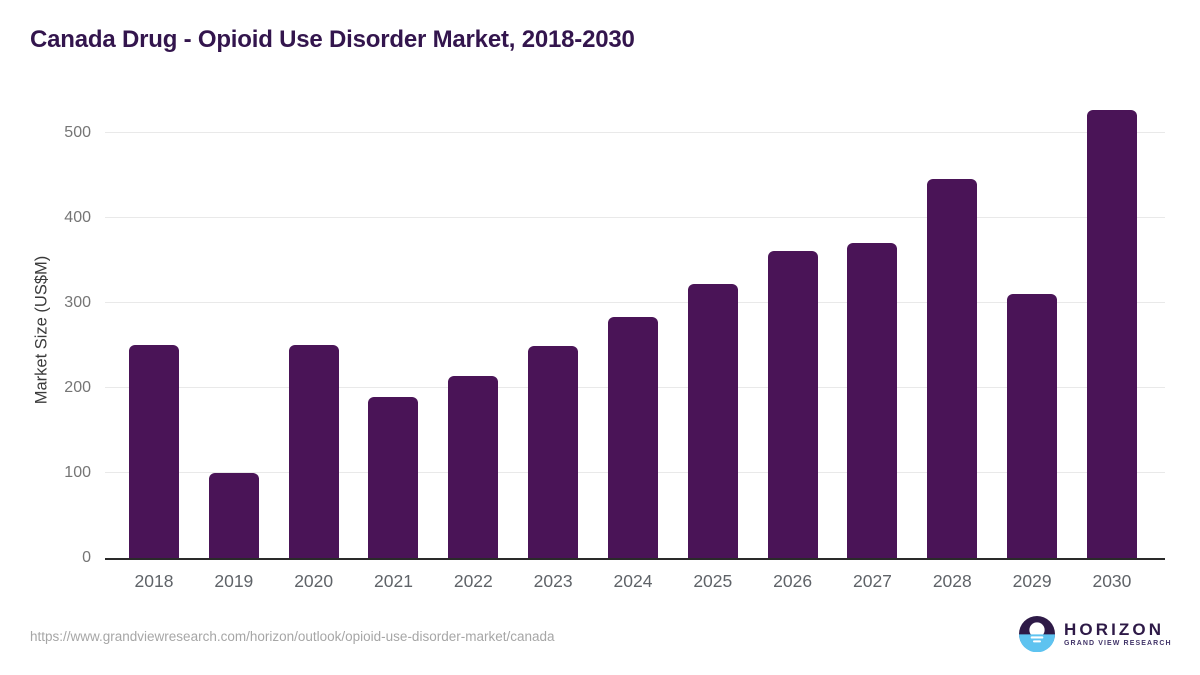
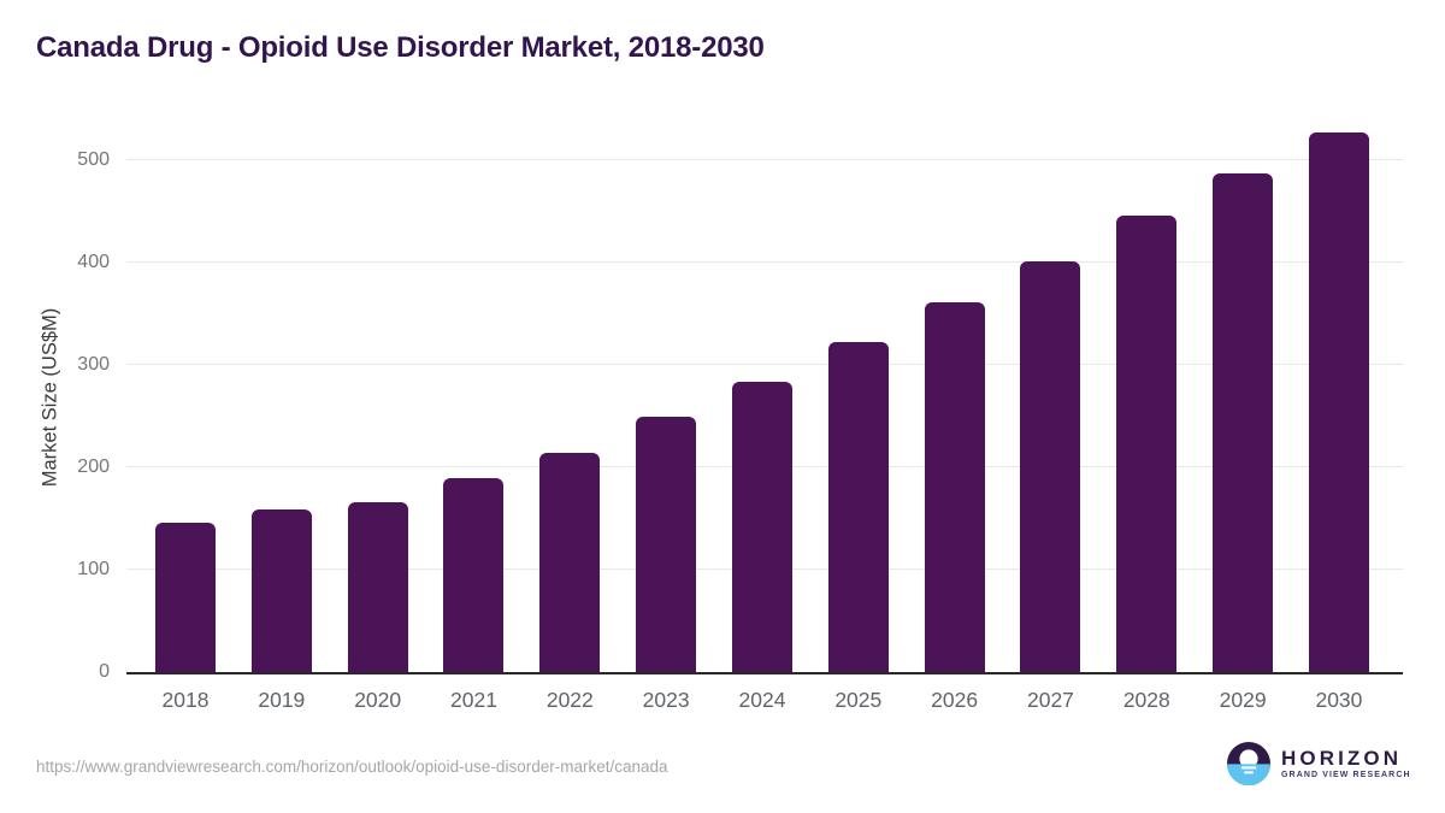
2018: 250 -> 150
2019: 100 -> 160
2020: 250 -> 170
2027: 370 -> 400
2029: 310 -> 490
